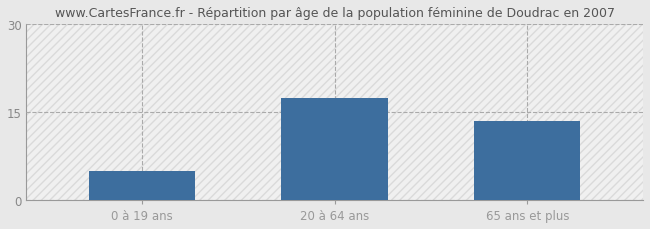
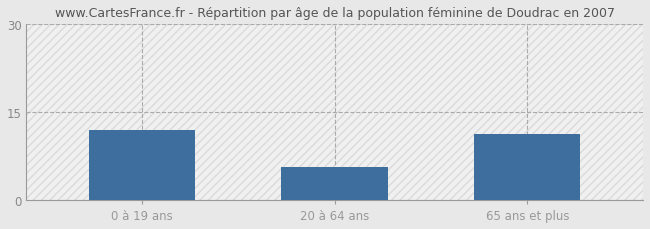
0 à 19 ans: 5.0 -> 12.0
20 à 64 ans: 17.5 -> 5.6
65 ans et plus: 13.5 -> 11.2
